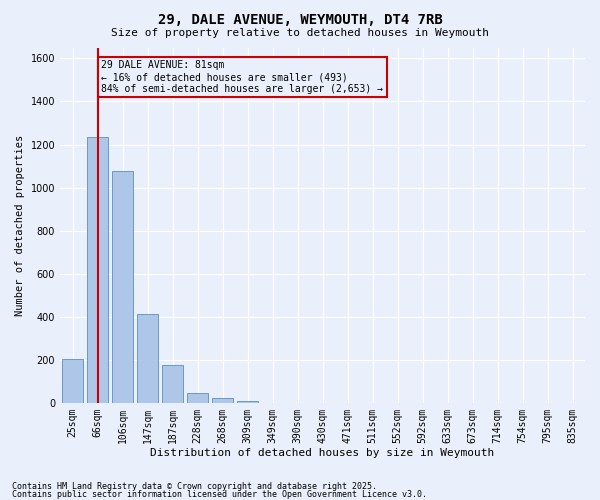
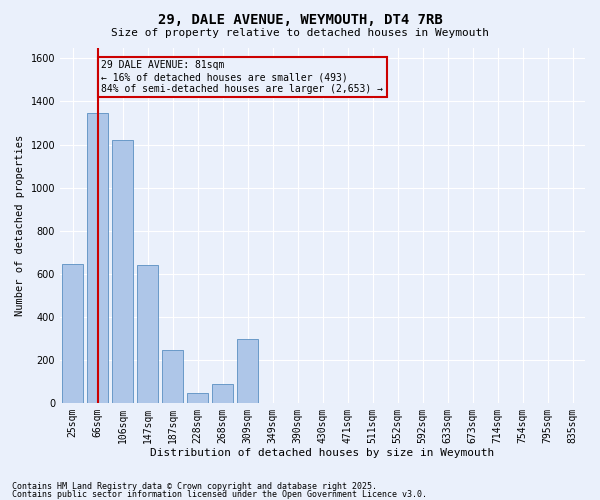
25sqm: 205 -> 645
66sqm: 1235 -> 1345
106sqm: 1075 -> 1220
147sqm: 415 -> 640
187sqm: 175 -> 245
268sqm: 22 -> 90
309sqm: 12 -> 300
